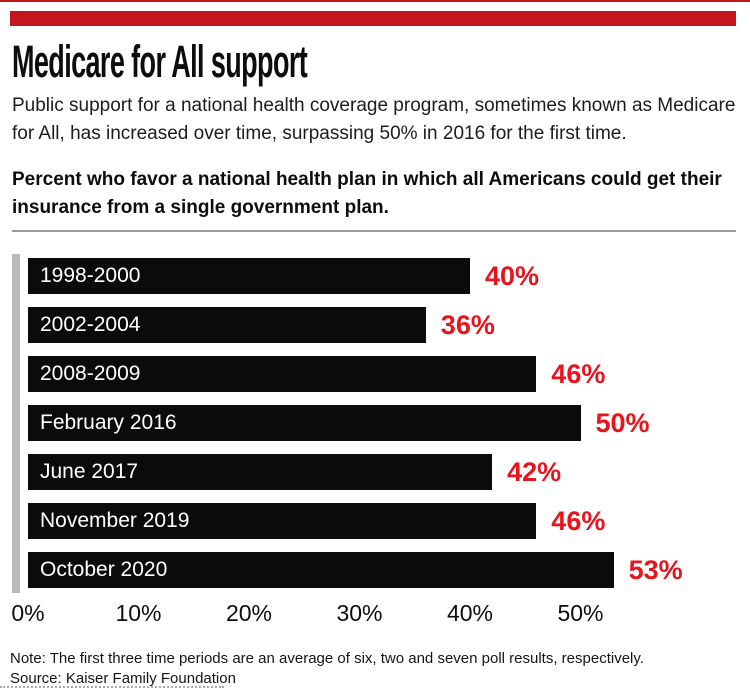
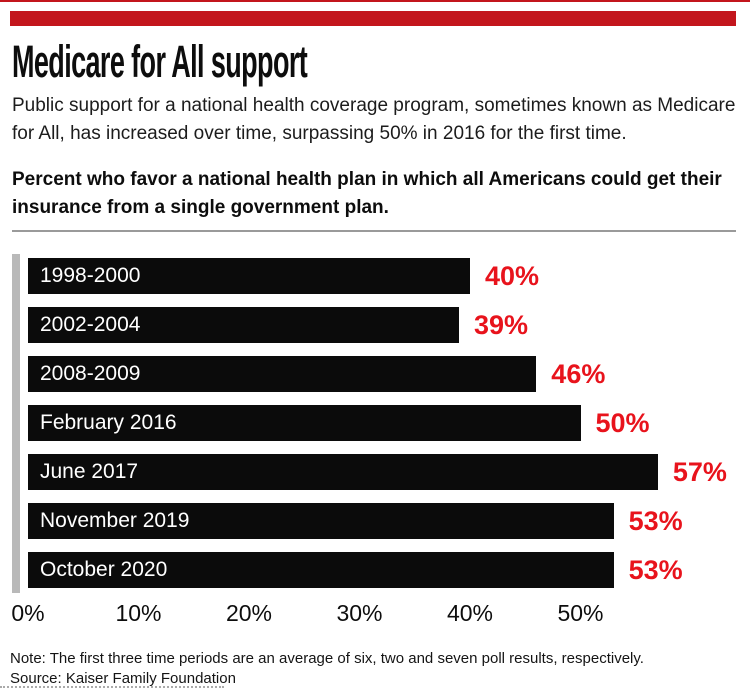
2002-2004: 36% -> 39%
June 2017: 42% -> 57%
November 2019: 46% -> 53%
